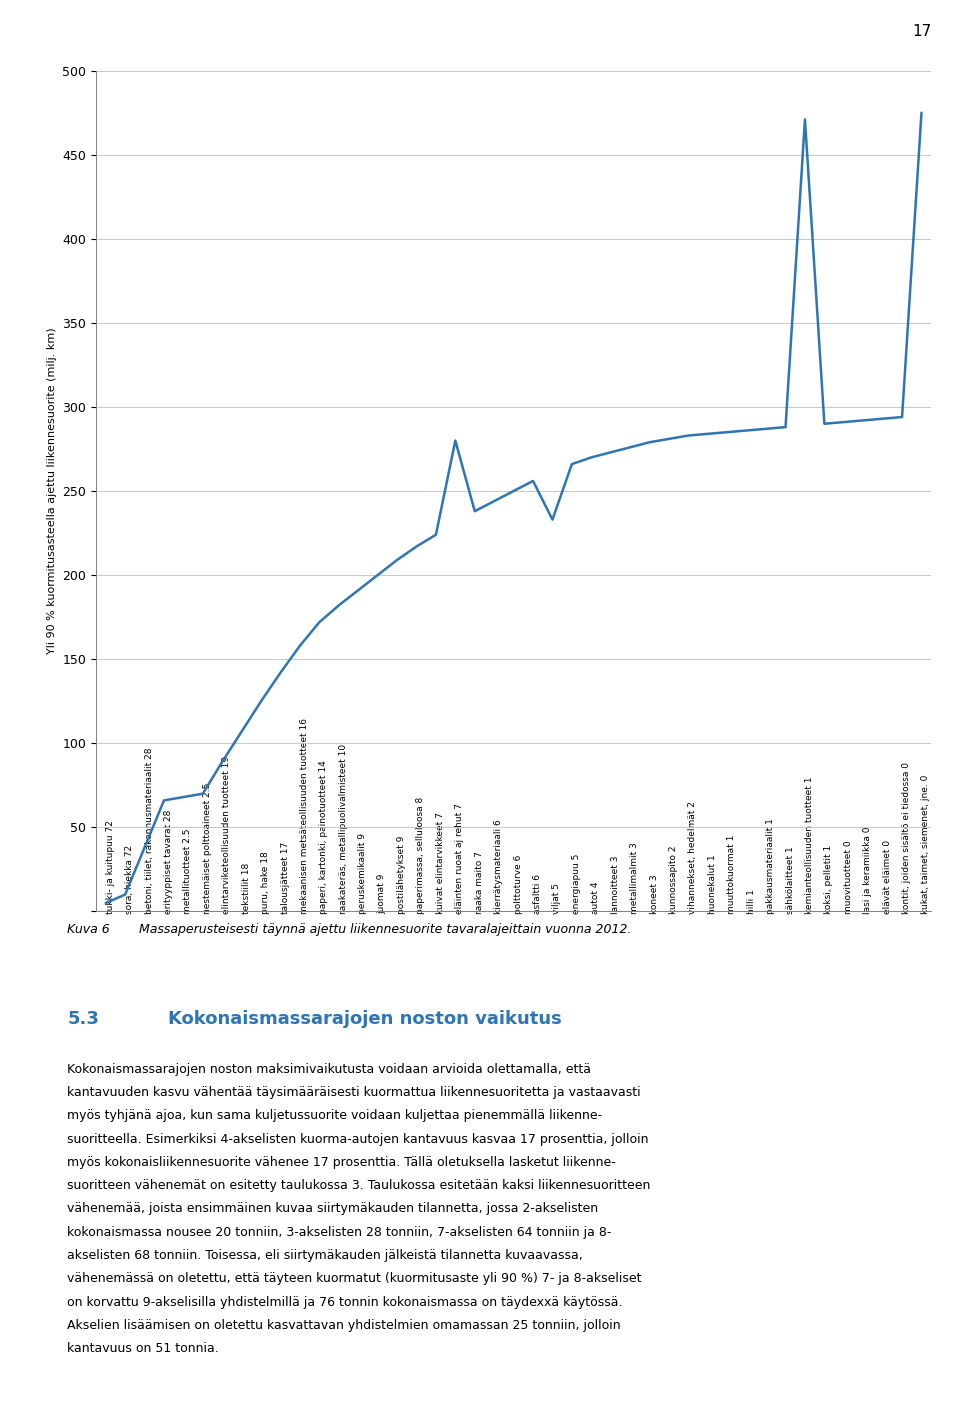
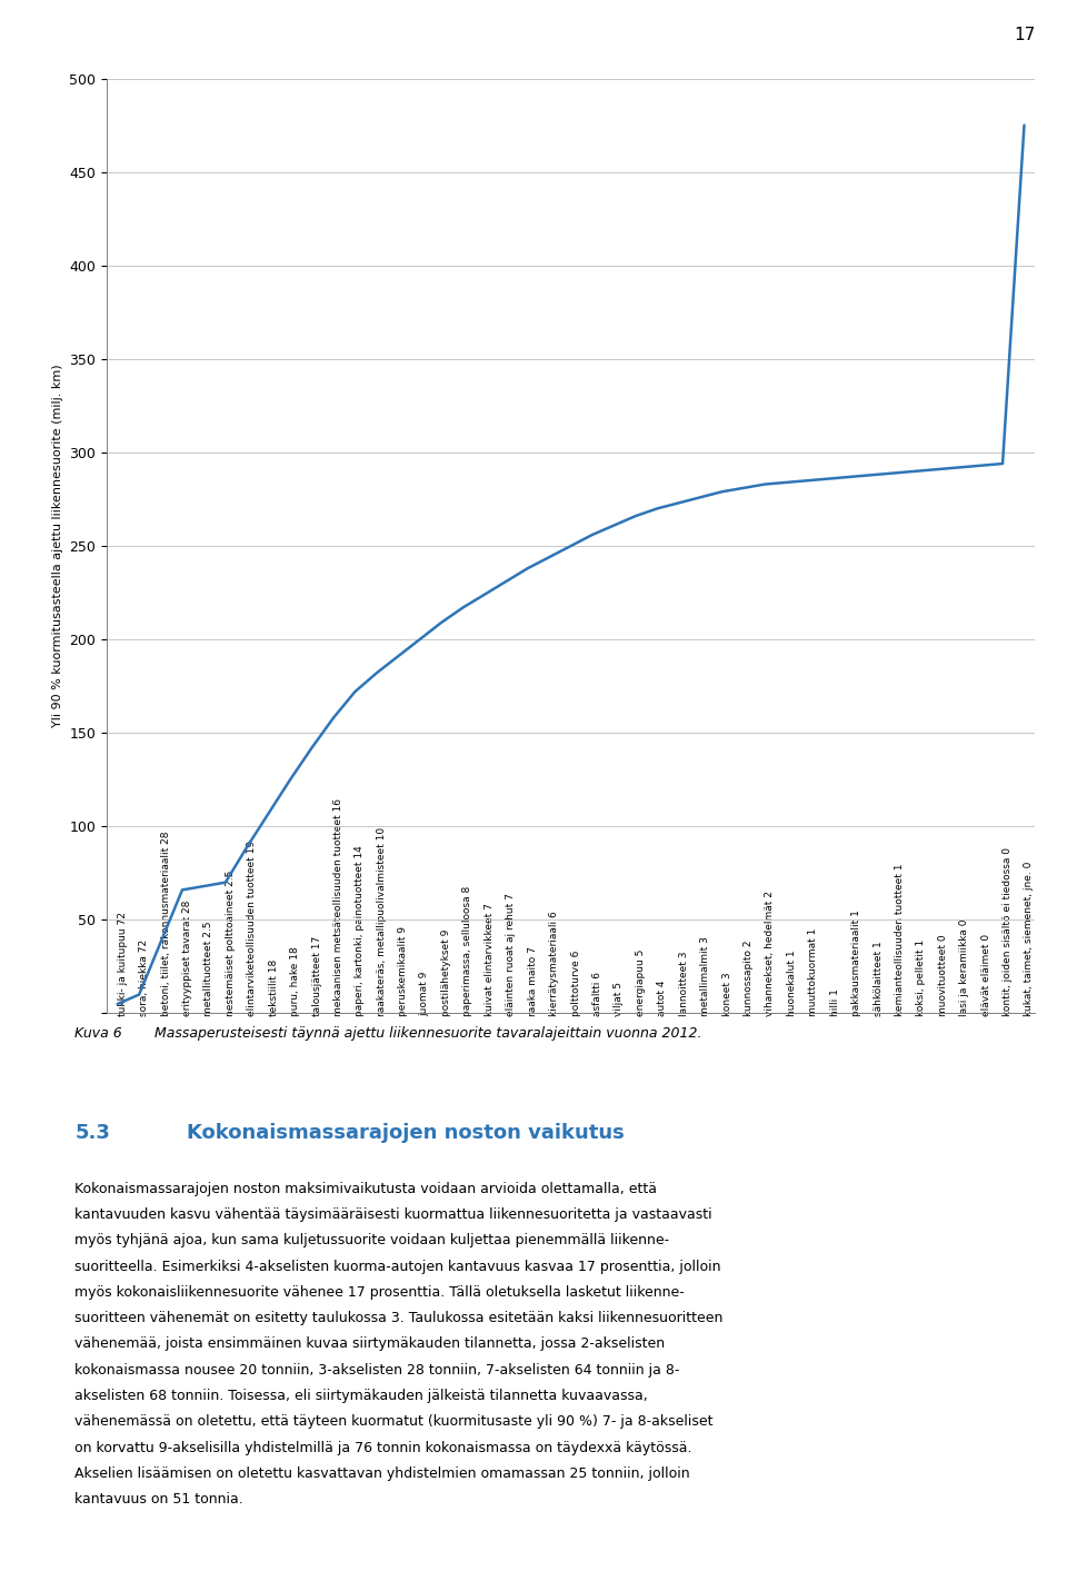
eläinten ruoat aj rehut 7: 280 -> 231
viljat 5: 233 -> 261
kemianteollisuuden tuotteet 1: 471 -> 289
